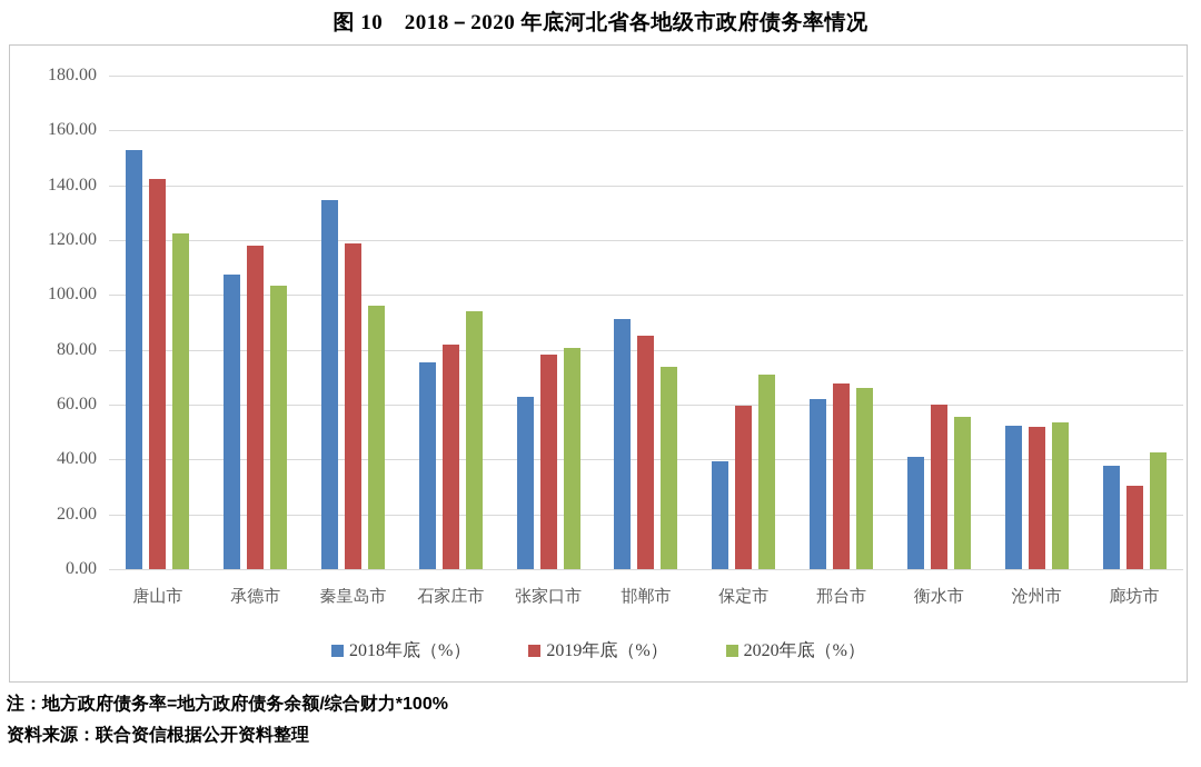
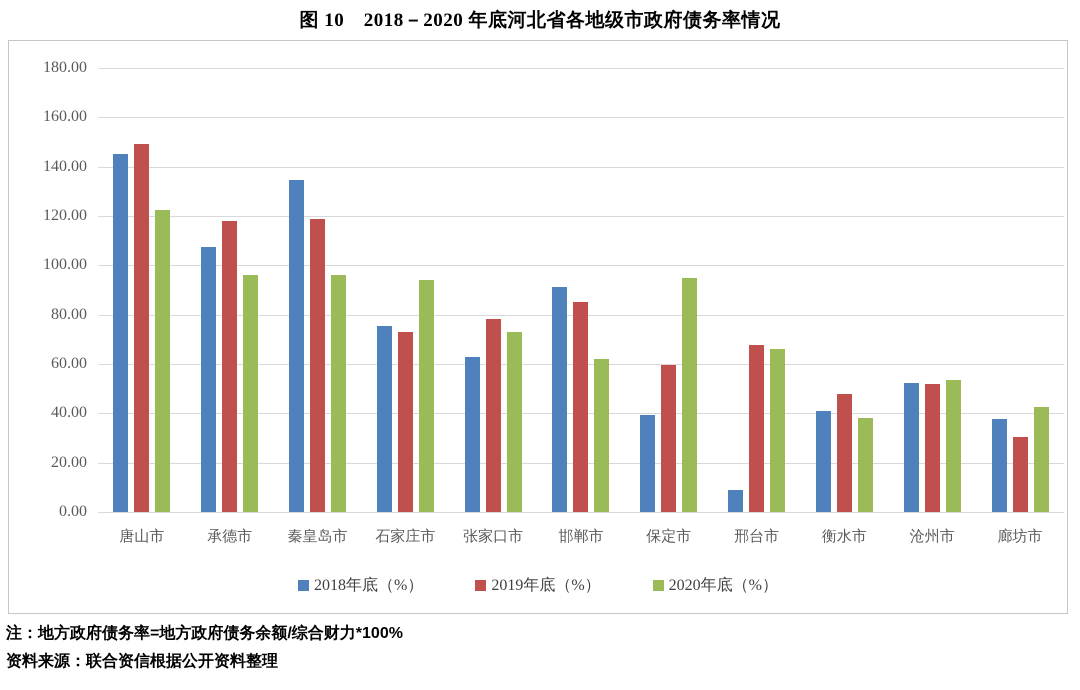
2018年底（%）/唐山市: 153 -> 145
2019年底（%）/唐山市: 142 -> 149
2020年底（%）/承德市: 103 -> 96
2019年底（%）/石家庄市: 82 -> 73
2020年底（%）/张家口市: 81 -> 73
2020年底（%）/邯郸市: 74 -> 62
2020年底（%）/保定市: 71 -> 95
2018年底（%）/邢台市: 62 -> 9
2019年底（%）/衡水市: 60 -> 48
2020年底（%）/衡水市: 56 -> 38
